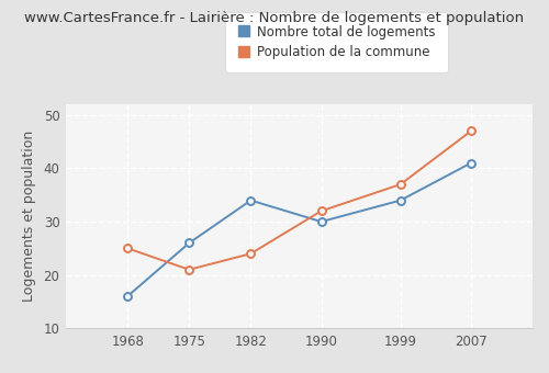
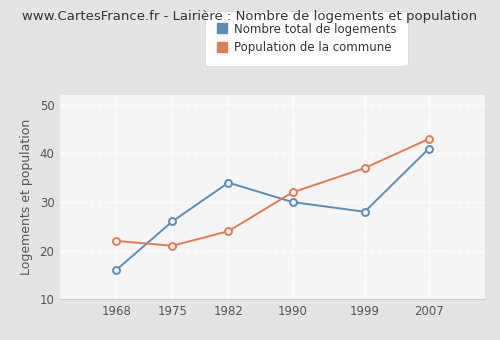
Population de la commune/1968: 25 -> 22
Nombre total de logements/1999: 34 -> 28
Population de la commune/2007: 47 -> 43
